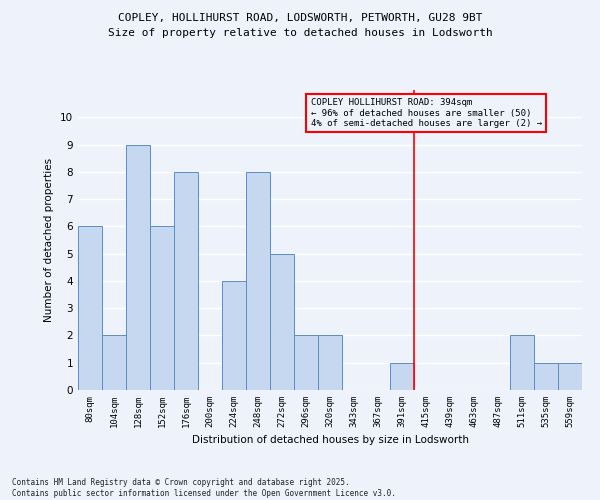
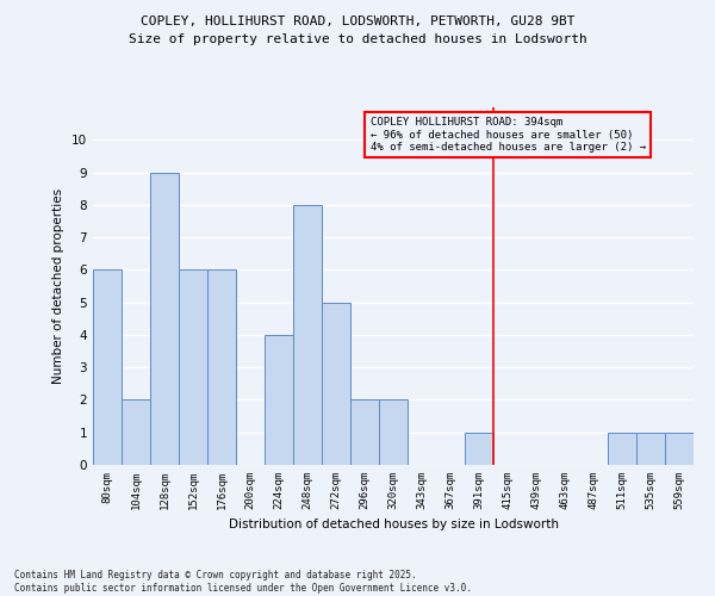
176sqm: 8 -> 6
511sqm: 2 -> 1
